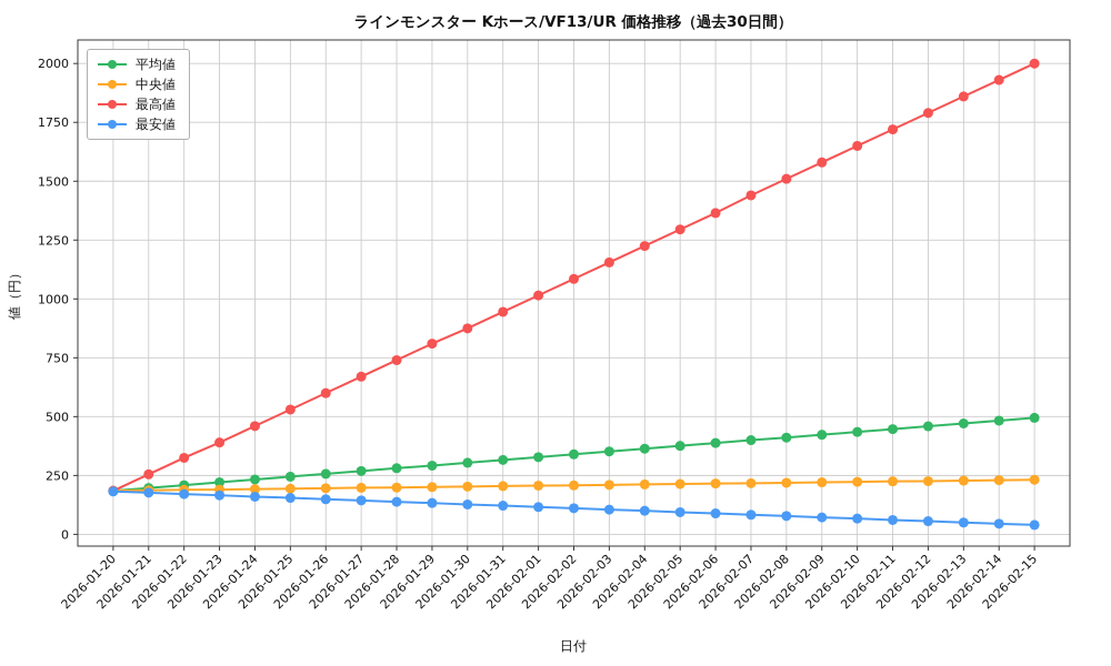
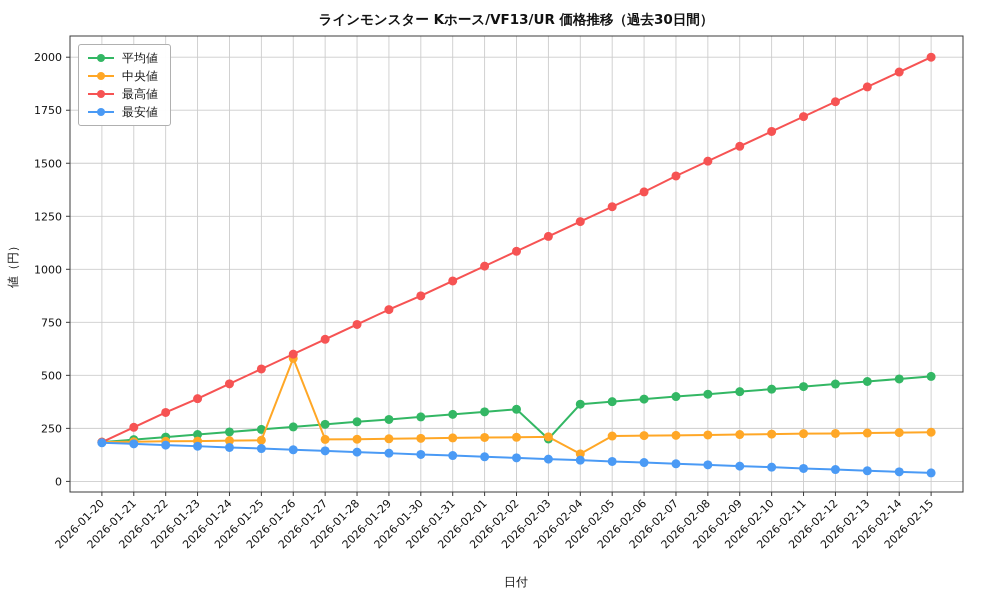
中央値/2026-01-26: 200 -> 580
平均値/2026-02-03: 350 -> 200
中央値/2026-02-04: 210 -> 130
